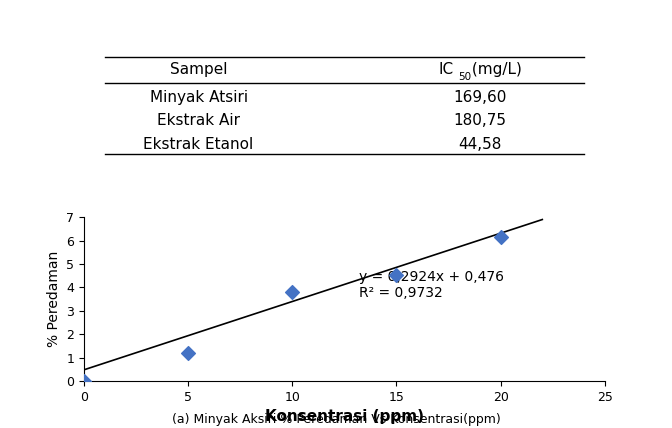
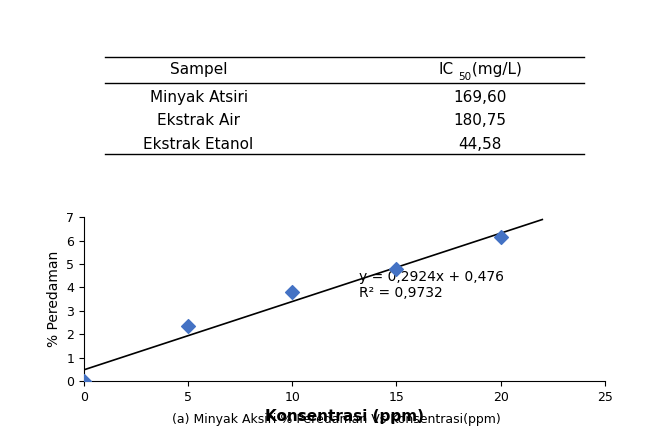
5: 1.20 -> 2.35
15: 4.55 -> 4.80
